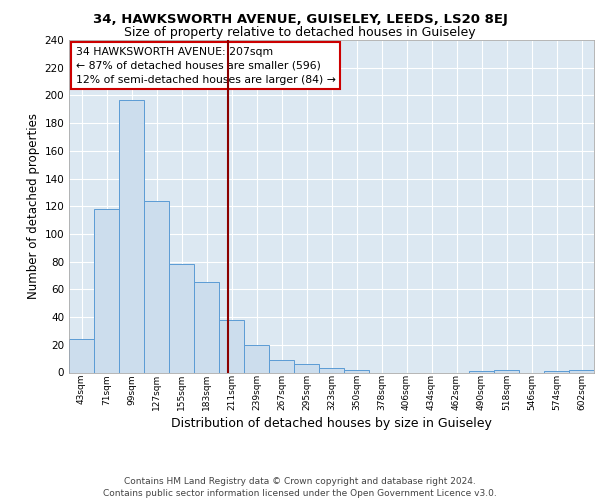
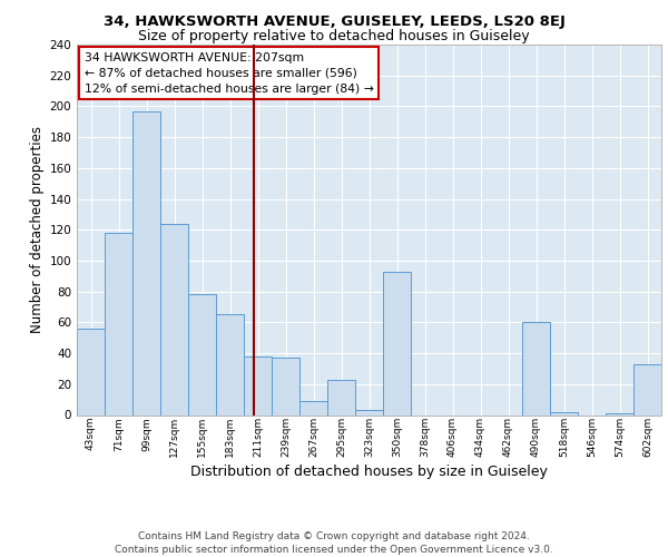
43sqm: 24 -> 56
239sqm: 20 -> 37
295sqm: 6 -> 23
350sqm: 2 -> 93
490sqm: 1 -> 60
602sqm: 2 -> 33
